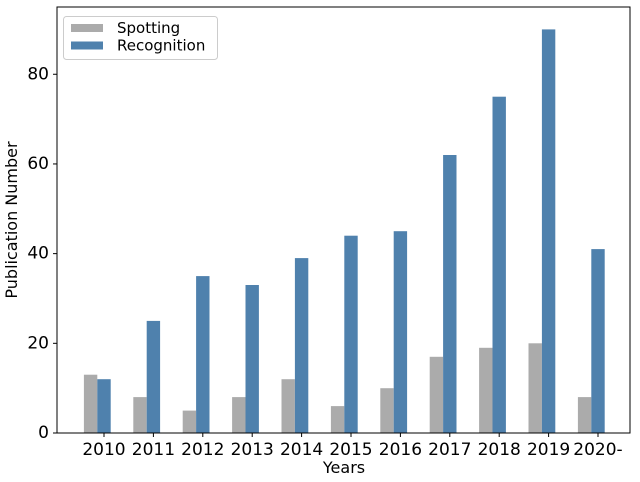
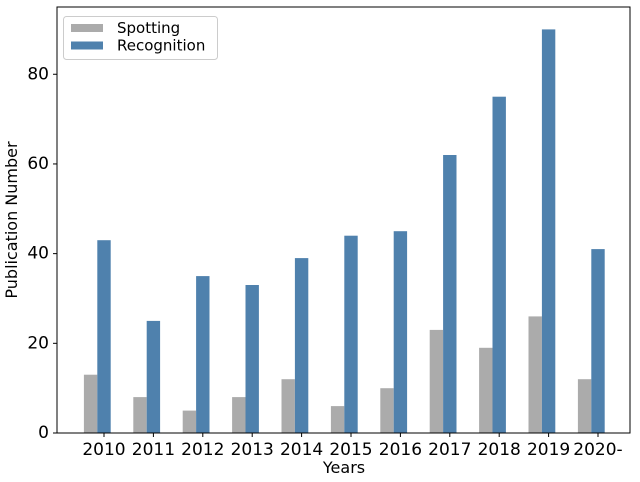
Recognition/2010: 12 -> 43
Spotting/2017: 17 -> 23
Spotting/2019: 20 -> 26
Spotting/2020-: 8 -> 12
